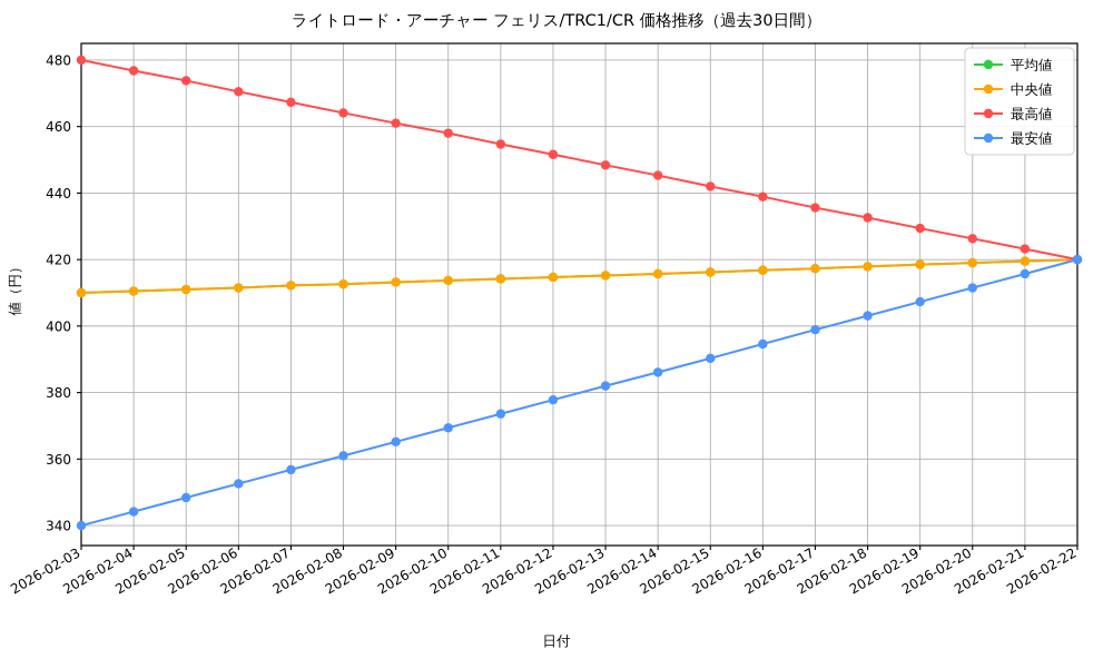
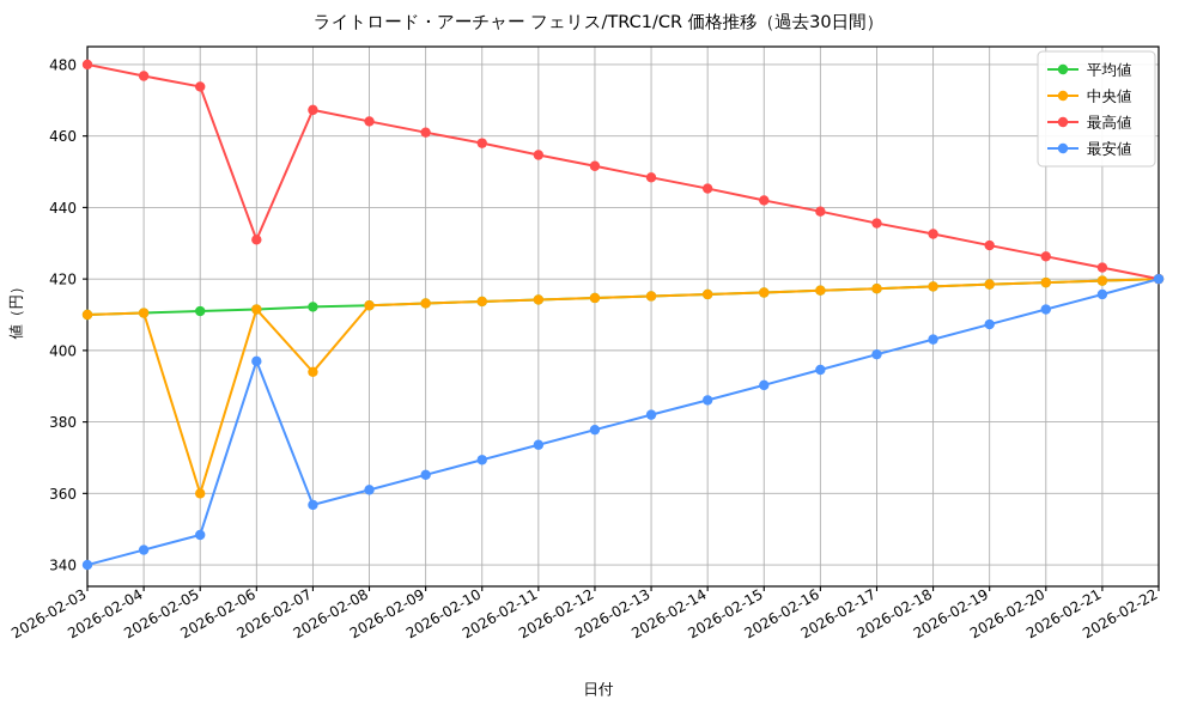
中央値/2026-02-05: 411 -> 360
最高値/2026-02-06: 470 -> 431
最安値/2026-02-06: 353 -> 397
中央値/2026-02-07: 412 -> 394
